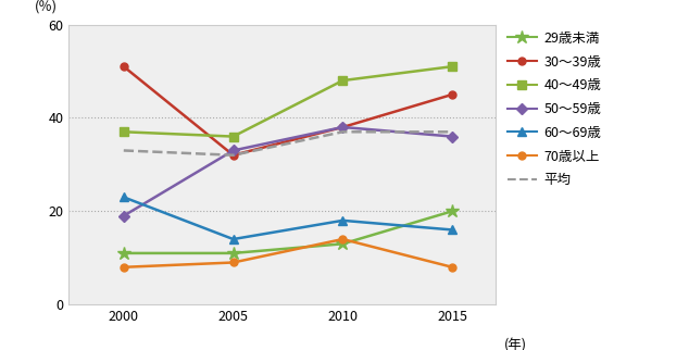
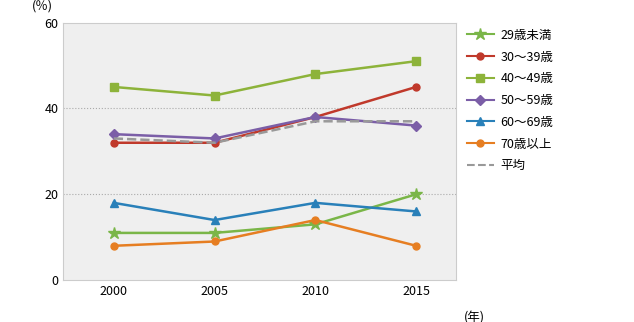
30～39歳/2000: 51 -> 32
40～49歳/2000: 37 -> 45
50～59歳/2000: 19 -> 34
60～69歳/2000: 23 -> 18
40～49歳/2005: 36 -> 43
